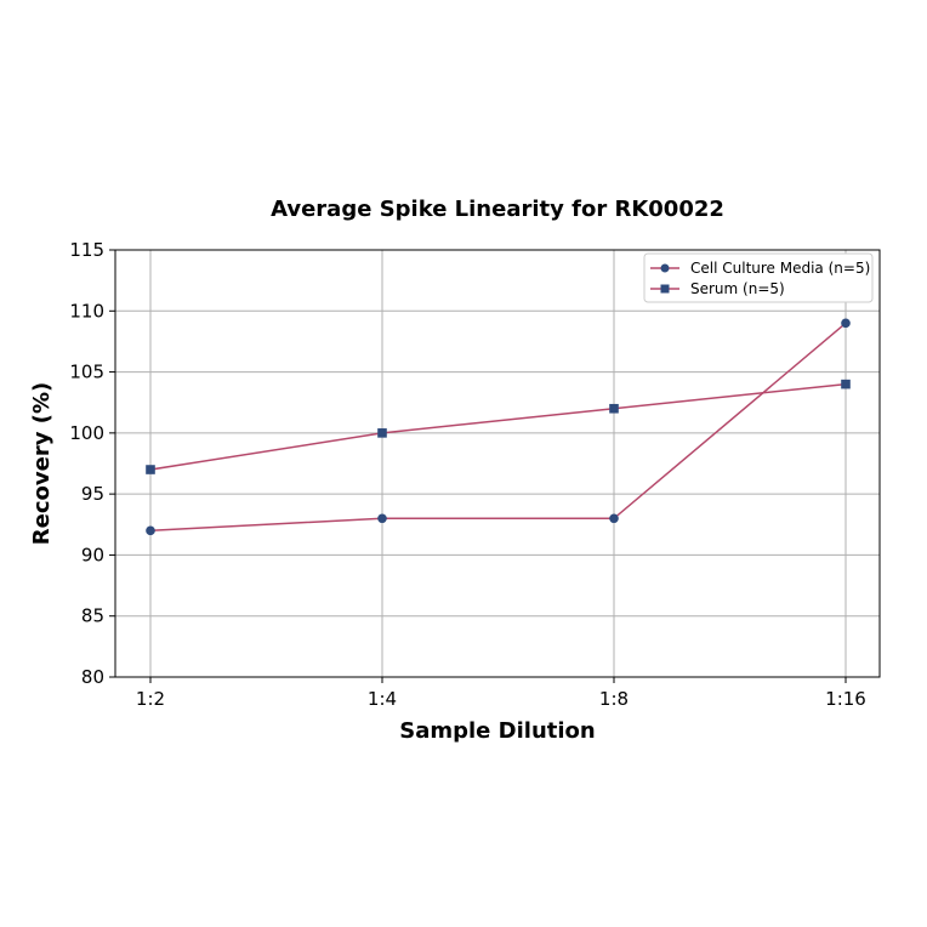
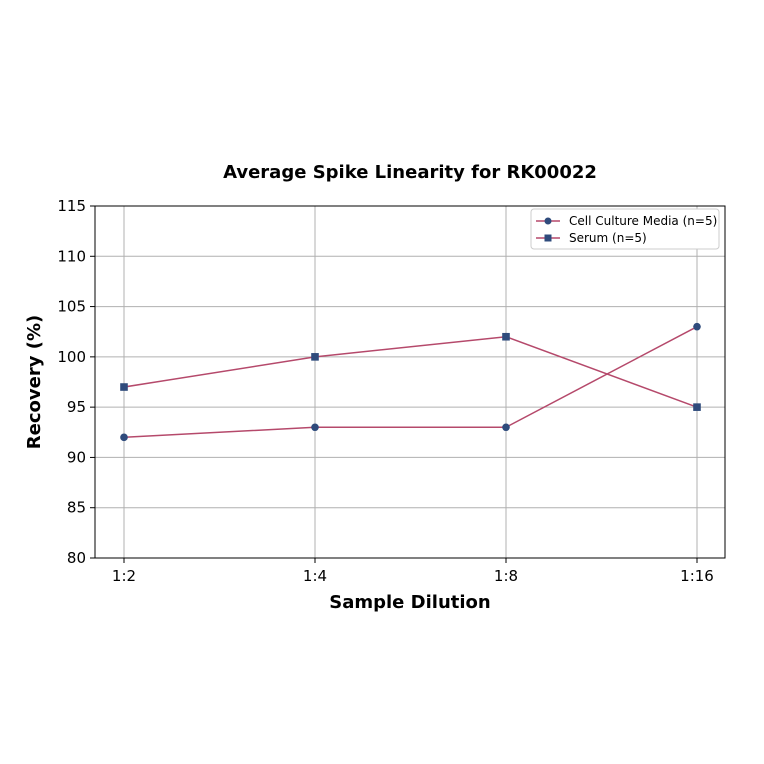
Cell Culture Media (n=5)/1:16: 109 -> 103
Serum (n=5)/1:16: 104 -> 95
